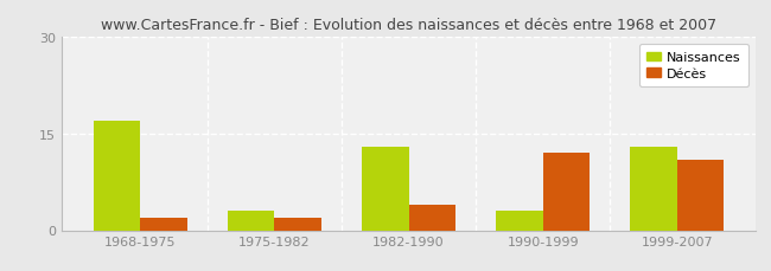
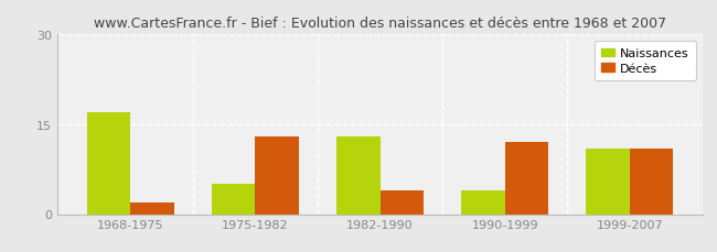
Naissances/1975-1982: 3 -> 5
Décès/1975-1982: 2 -> 13
Naissances/1990-1999: 3 -> 4
Naissances/1999-2007: 13 -> 11
